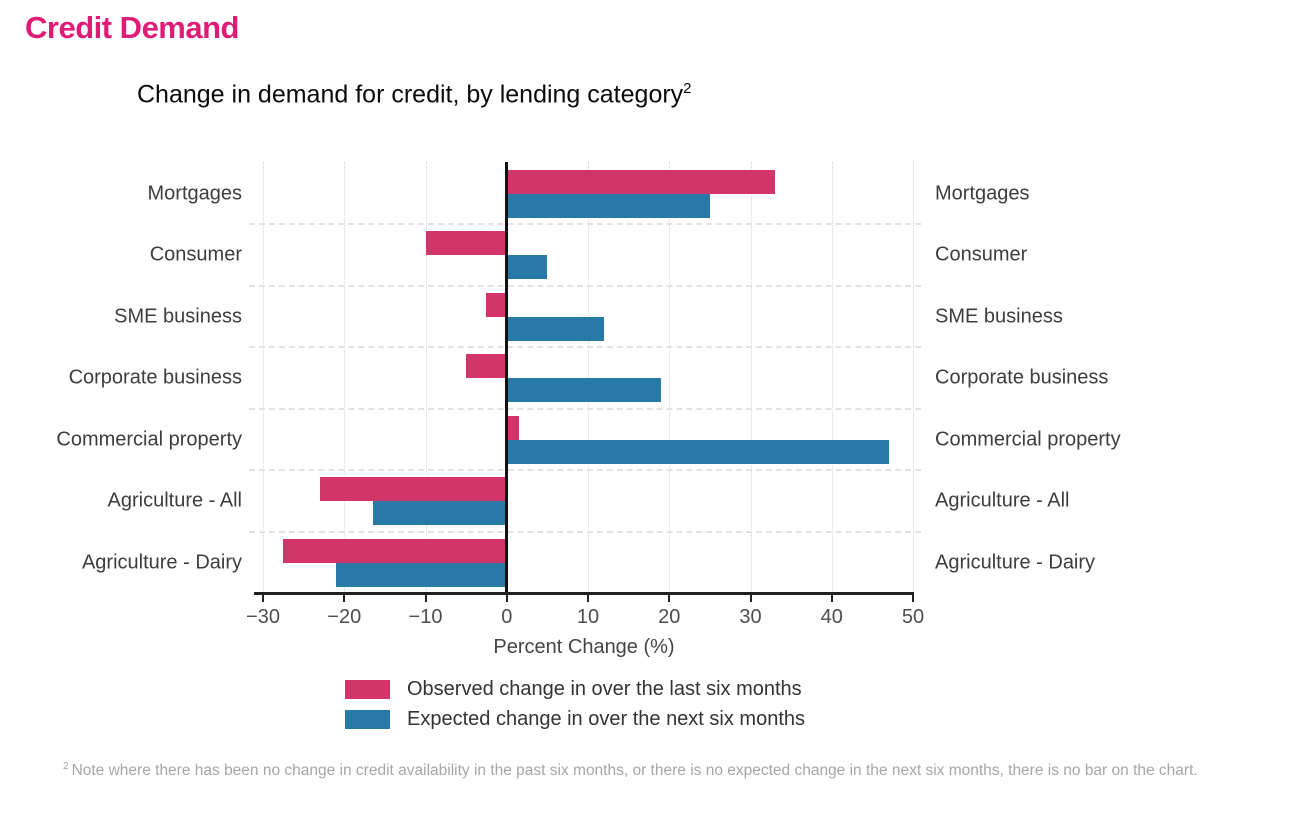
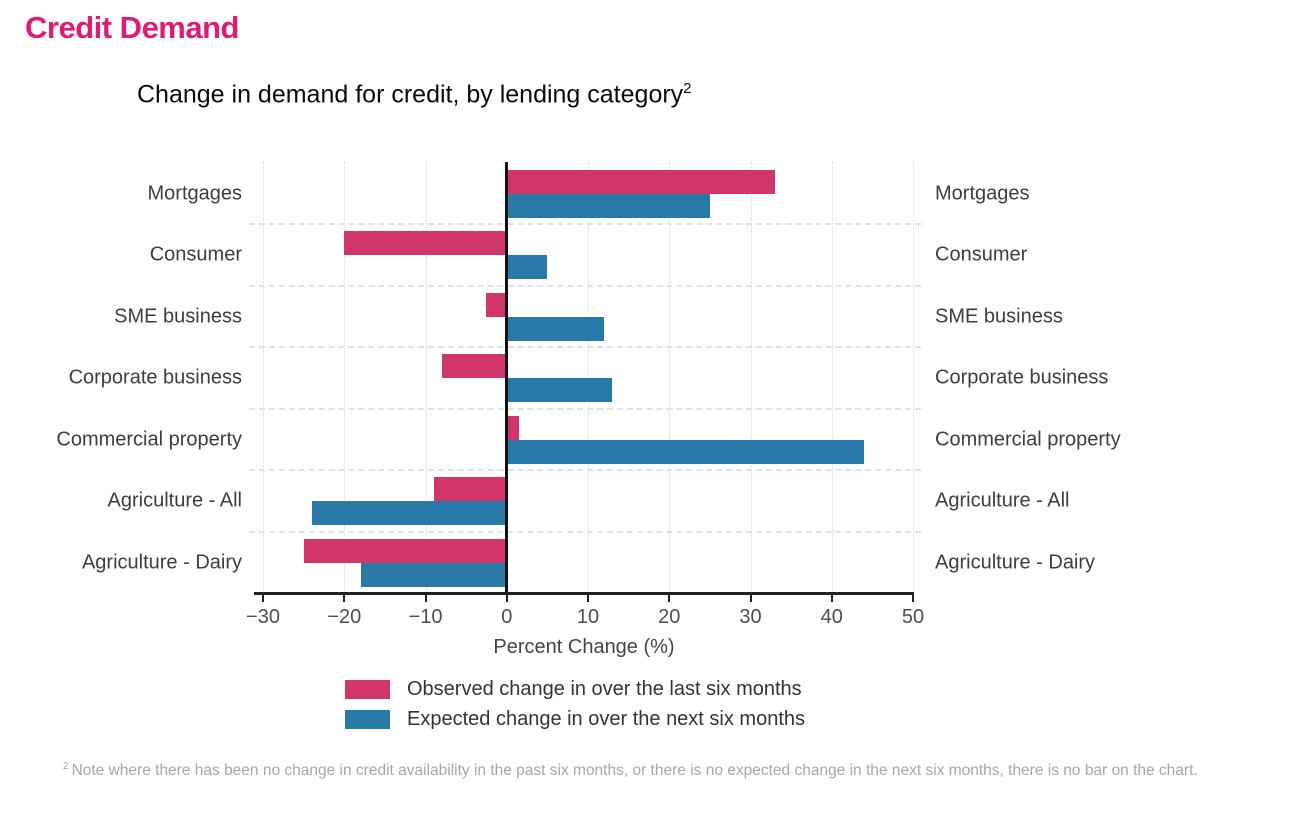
Observed change in over the last six months/Consumer: -10 -> -20
Observed change in over the last six months/Corporate business: -5 -> -8
Expected change in over the next six months/Corporate business: 19 -> 13
Expected change in over the next six months/Commercial property: 47 -> 44
Observed change in over the last six months/Agriculture - All: -23 -> -9
Expected change in over the next six months/Agriculture - All: -16 -> -24
Observed change in over the last six months/Agriculture - Dairy: -28 -> -25
Expected change in over the next six months/Agriculture - Dairy: -21 -> -18
